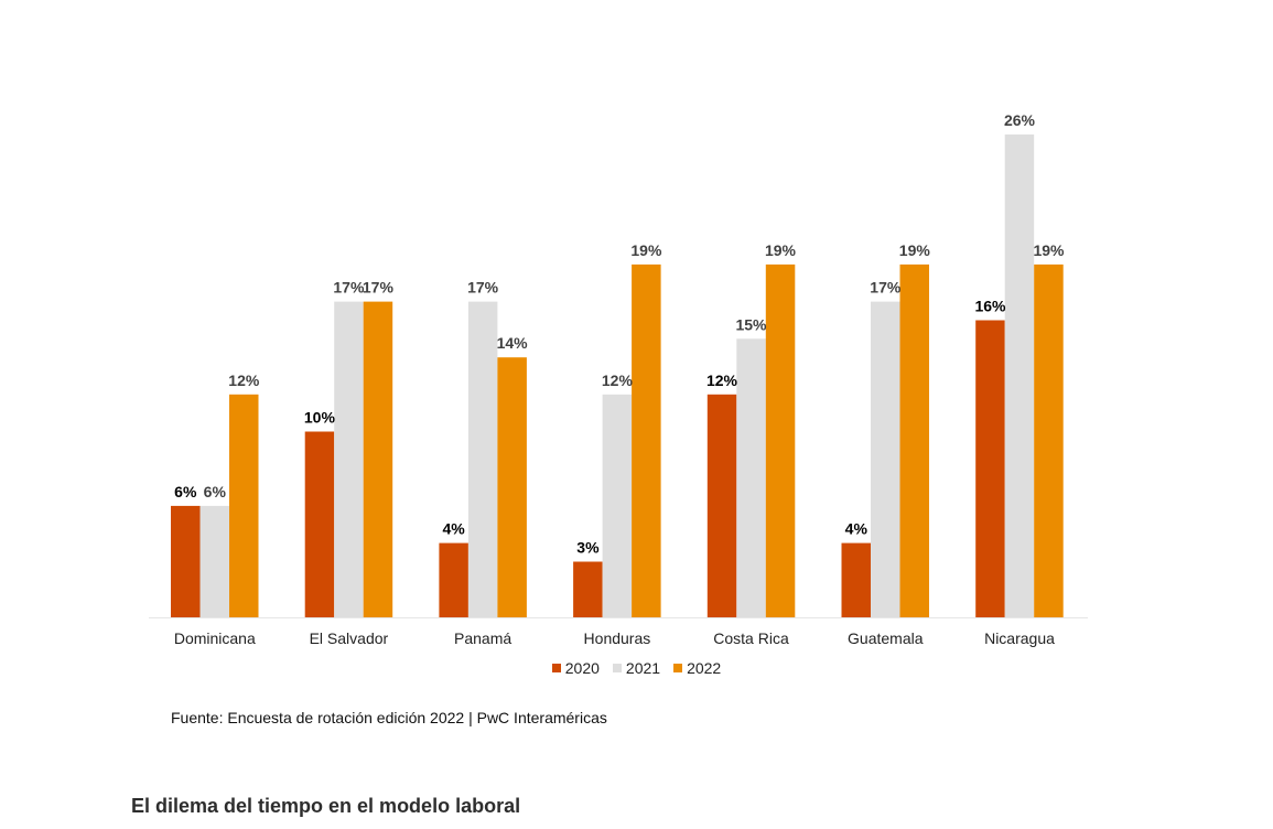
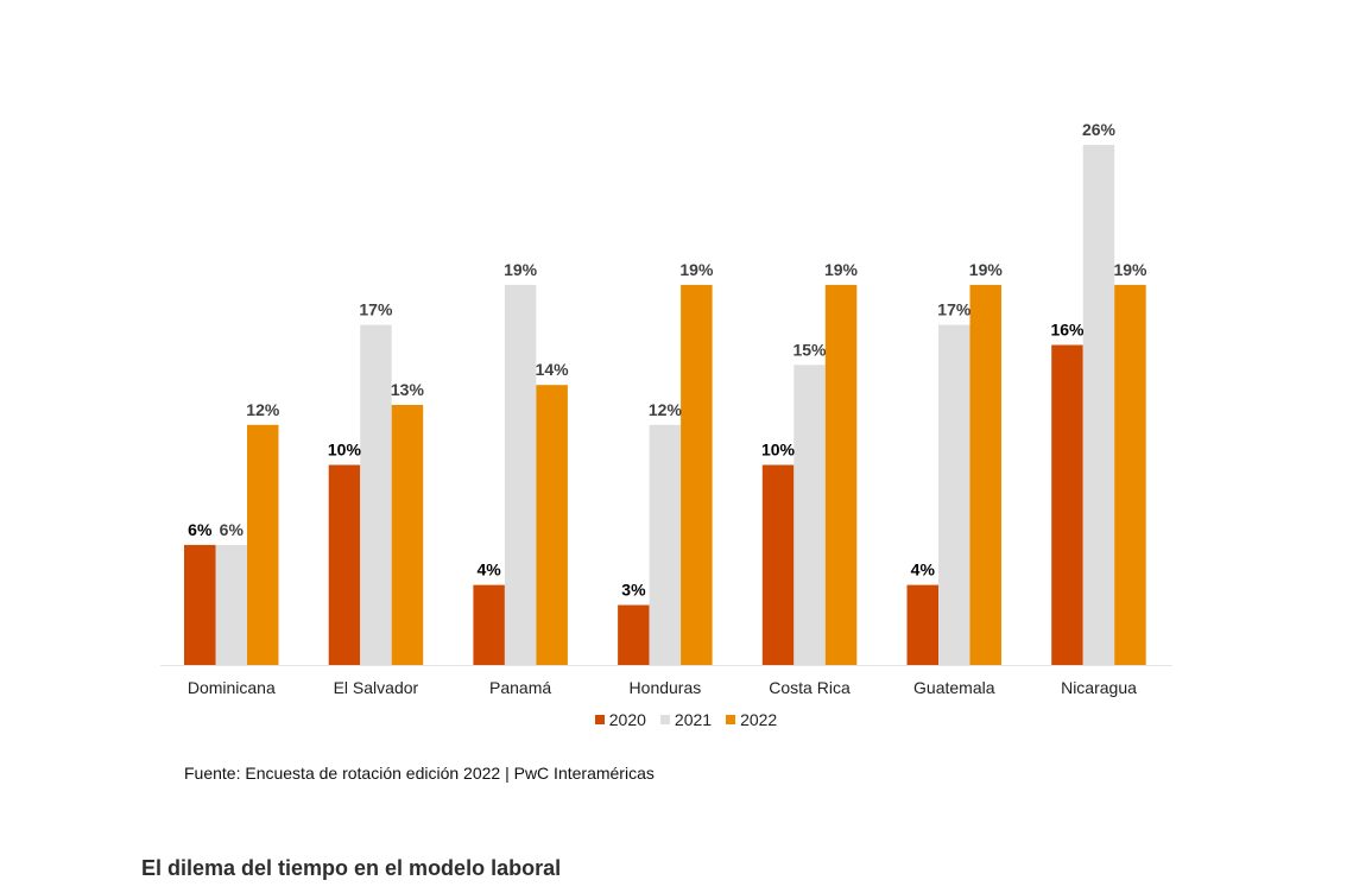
2022/El Salvador: 17% -> 13%
2021/Panamá: 17% -> 19%
2020/Costa Rica: 12% -> 10%
